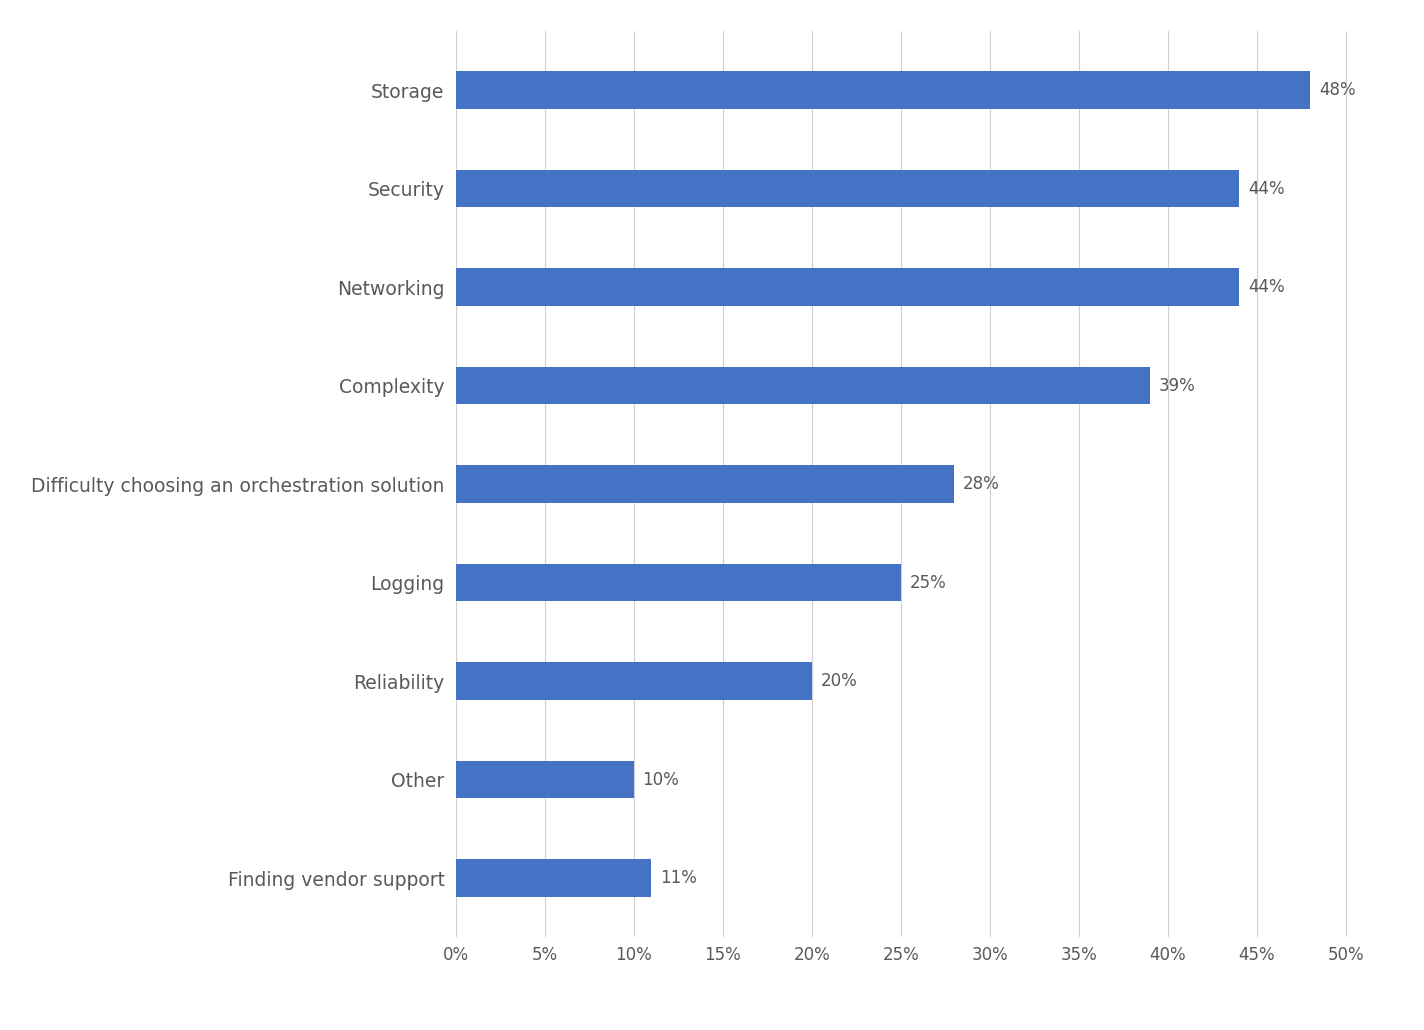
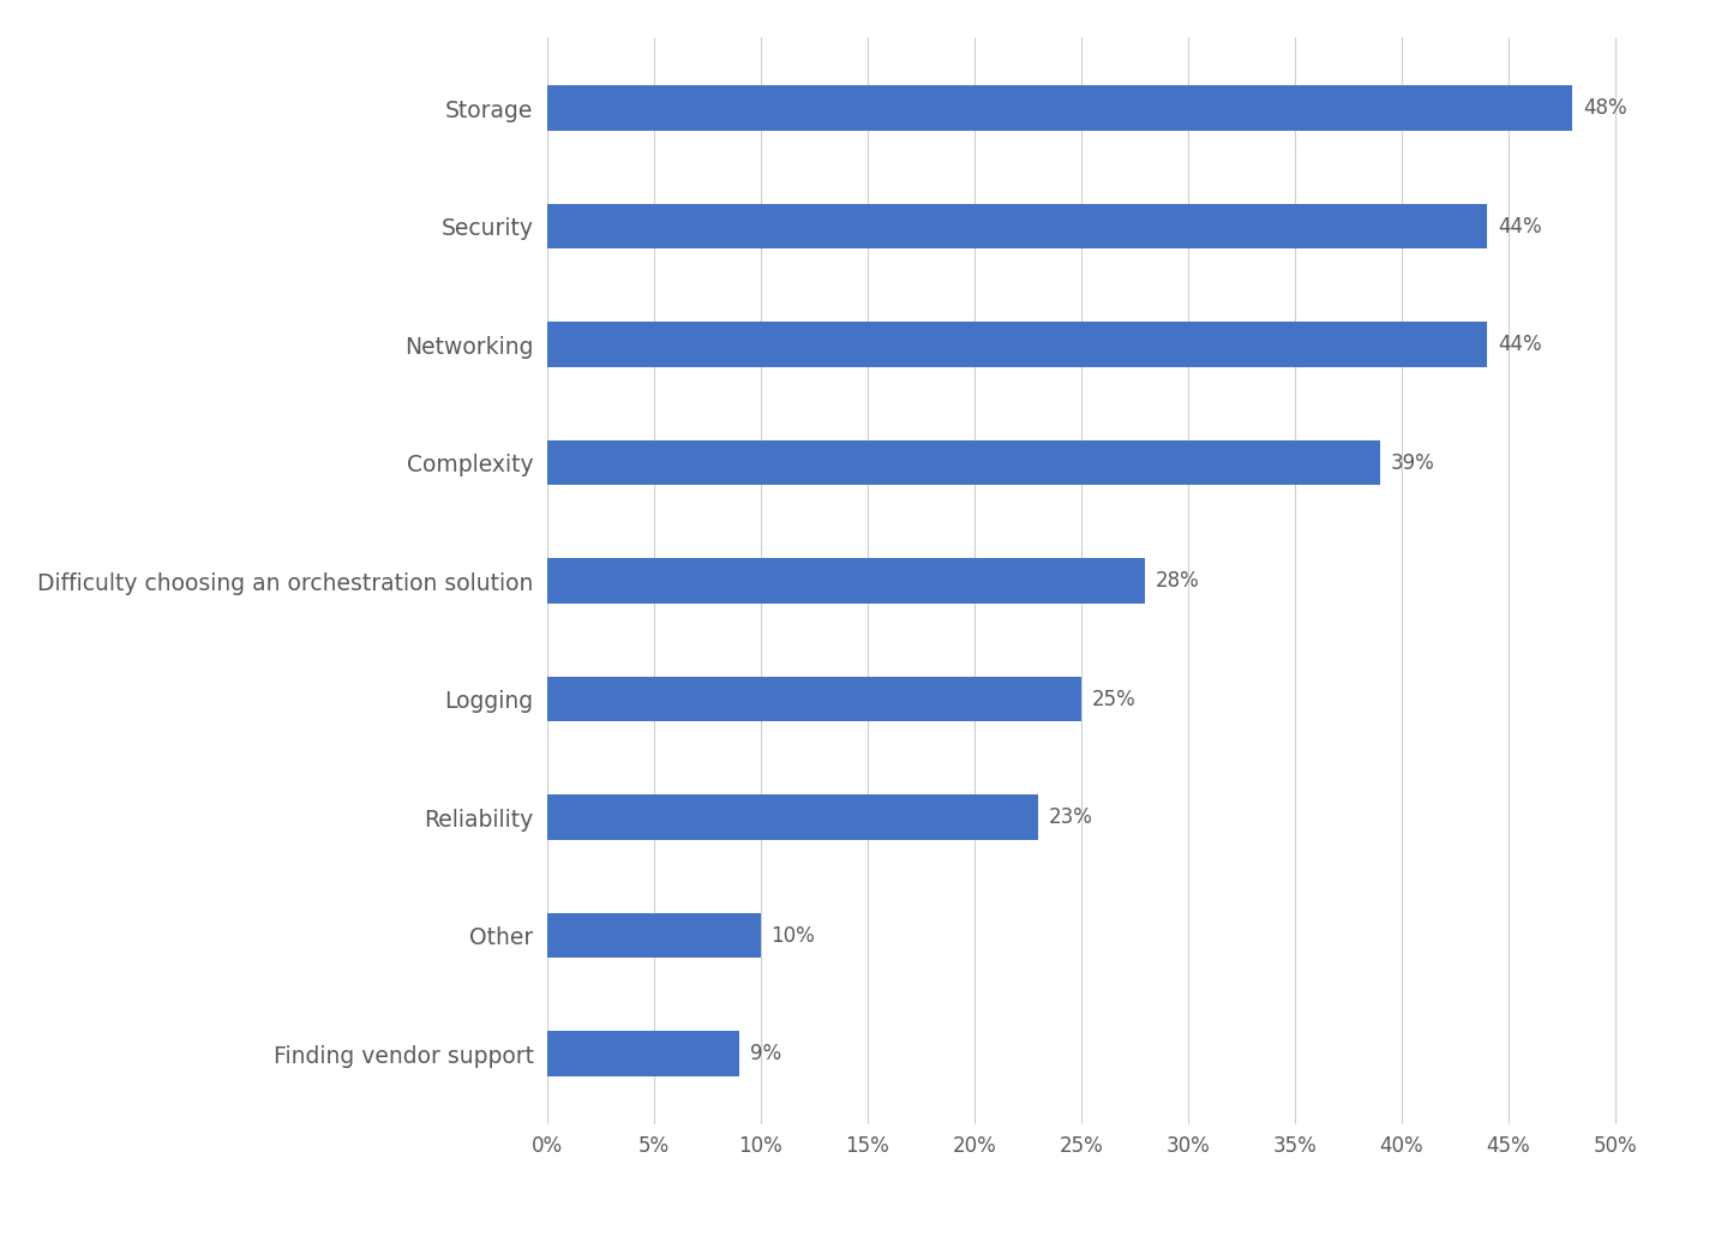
Reliability: 20% -> 23%
Finding vendor support: 11% -> 9%
